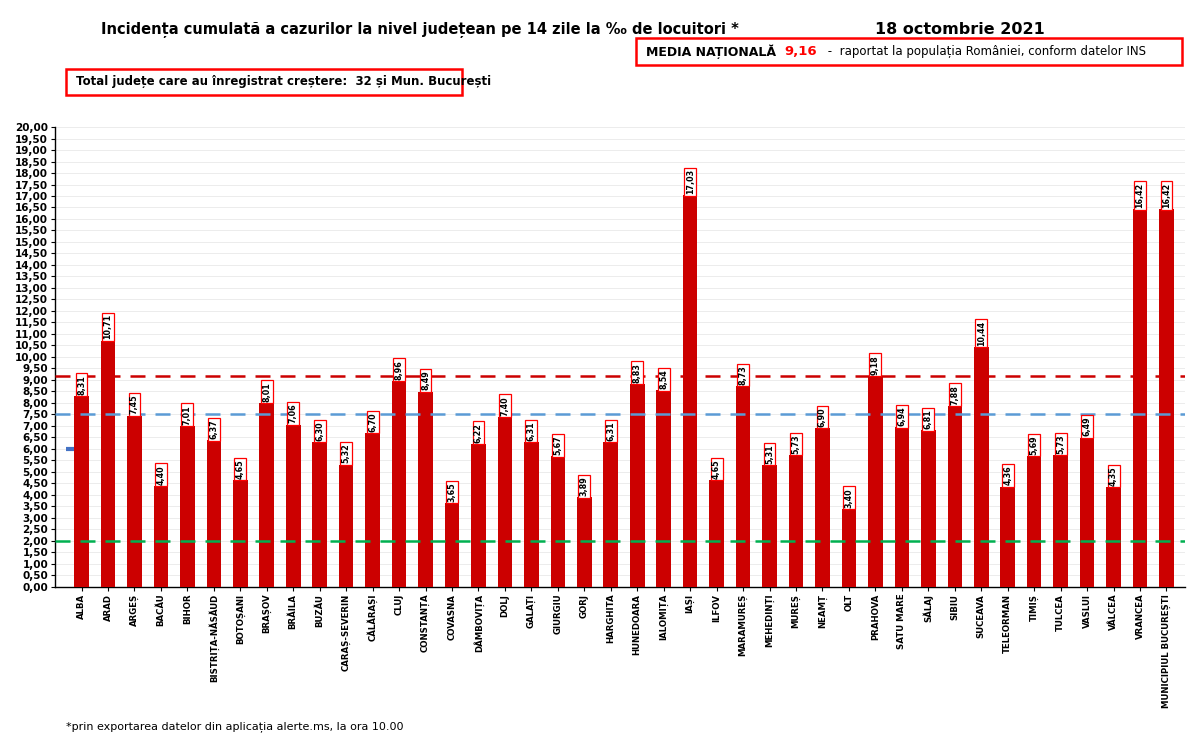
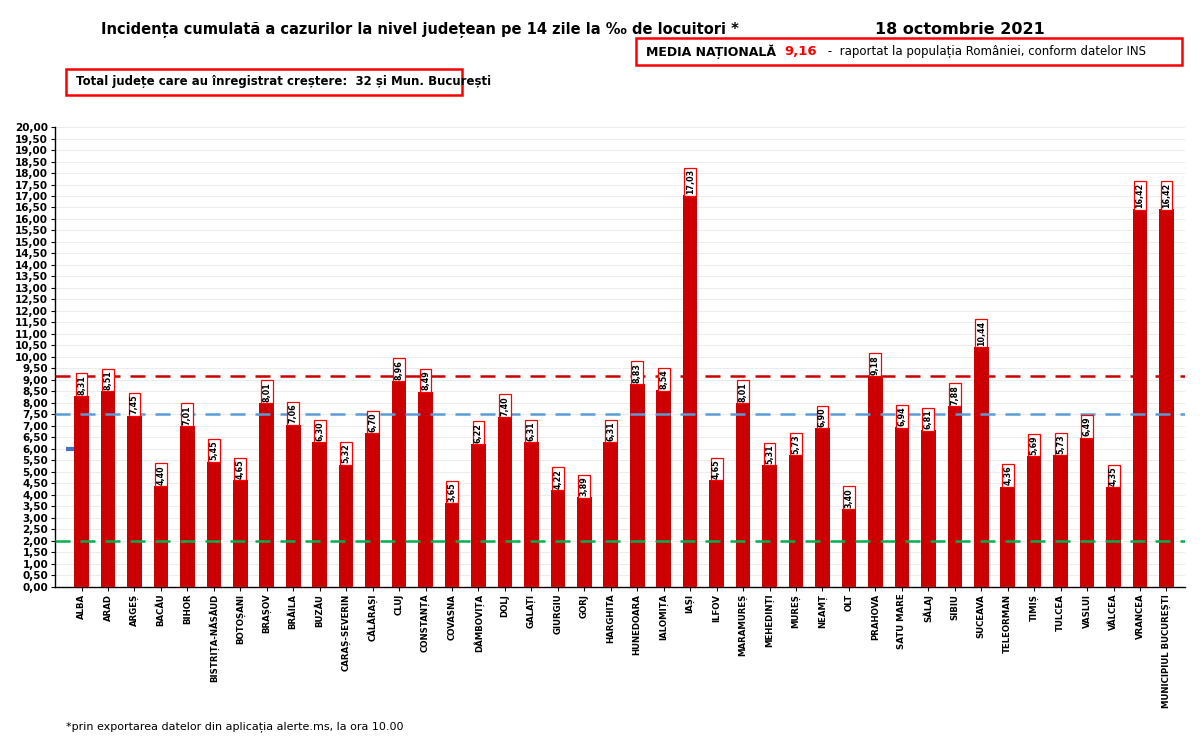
ARAD: 10,71 -> 8,51
BISTRIȚA-NĂSĂUD: 6,37 -> 5,45
GIURGIU: 5,67 -> 4,22
MARAMUREȘ: 8,73 -> 8,01
